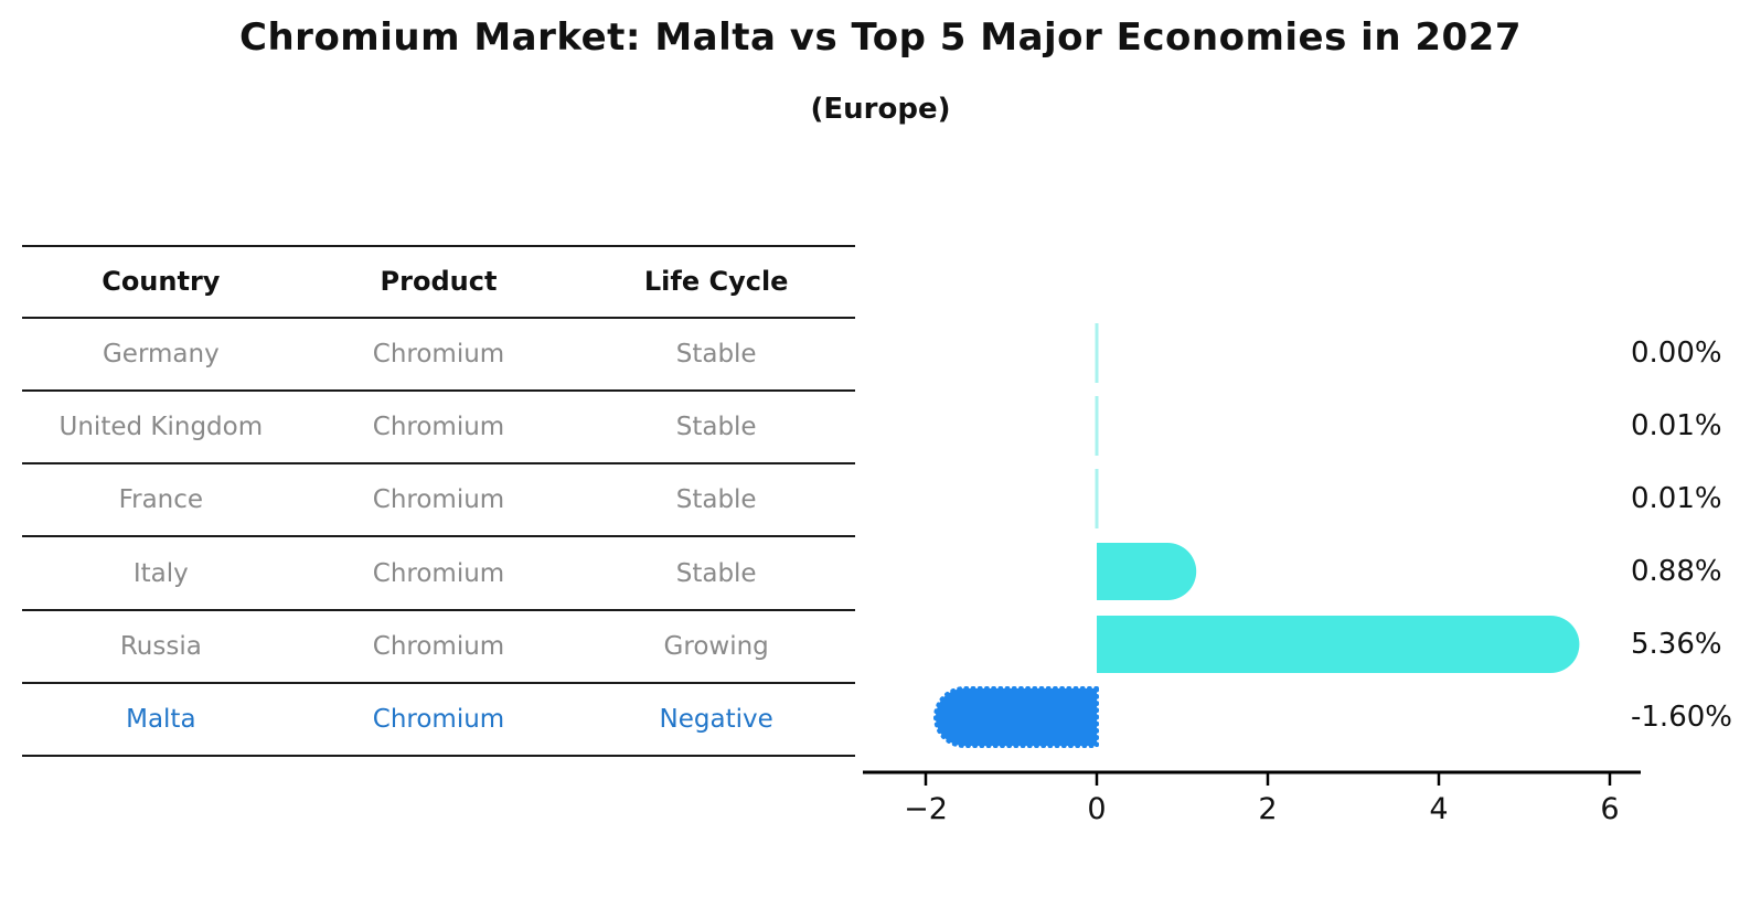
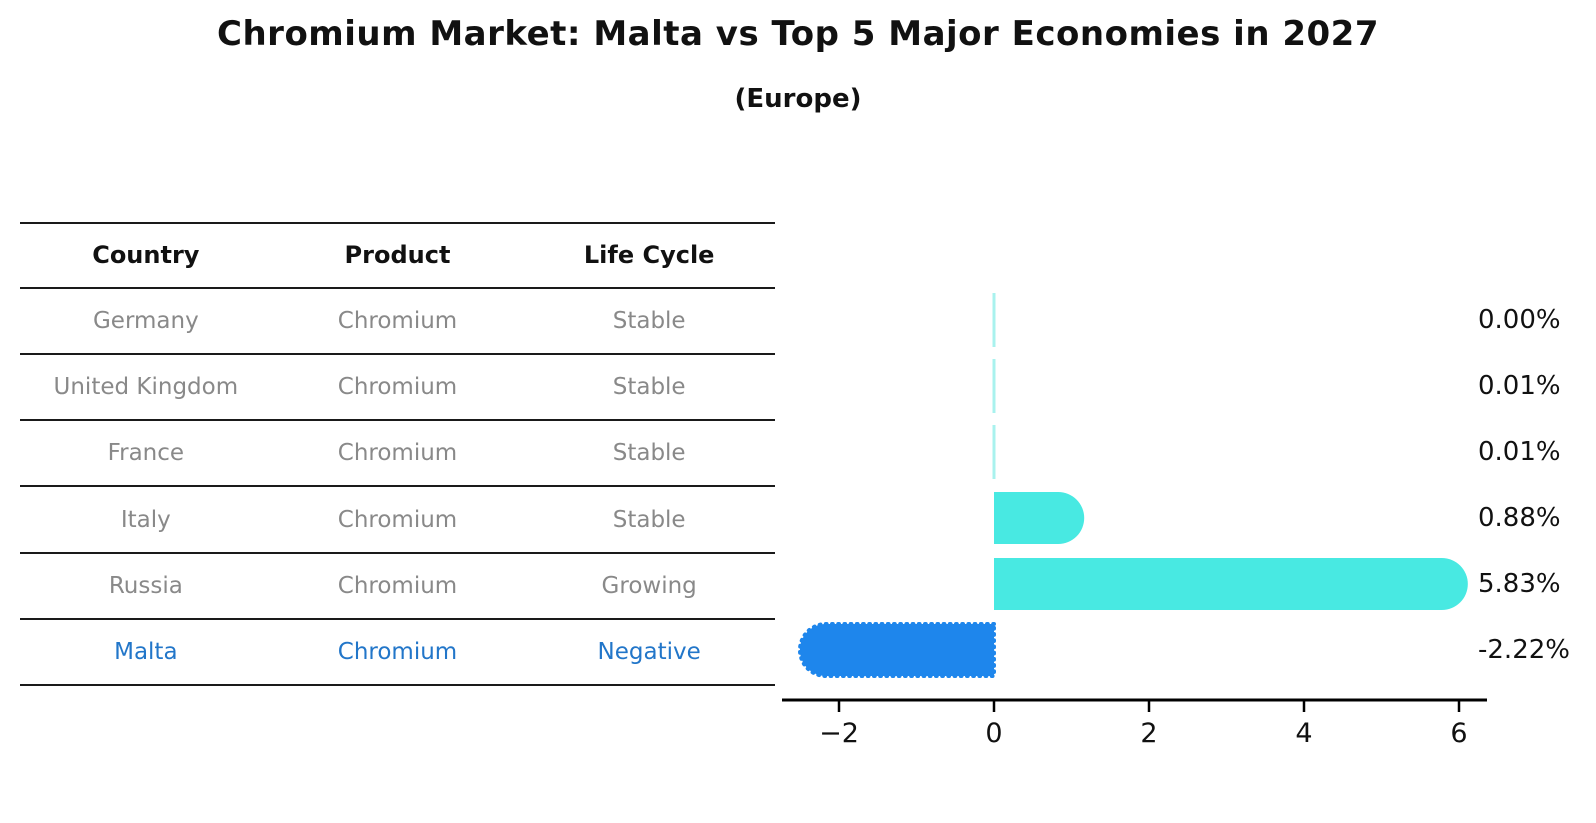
Russia: 5.36% -> 5.83%
Malta: -1.60% -> -2.22%
